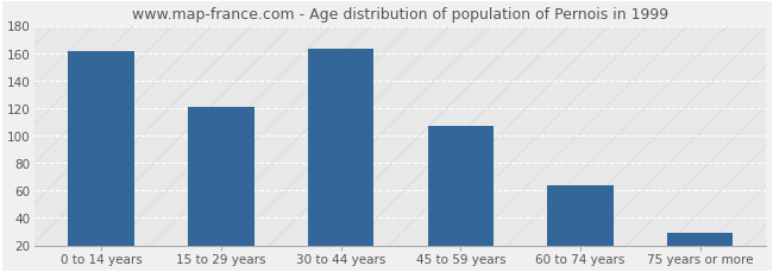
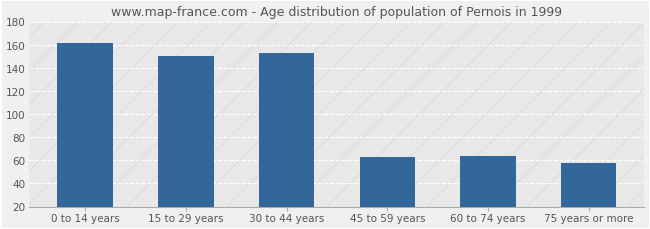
15 to 29 years: 121 -> 150
30 to 44 years: 163 -> 153
45 to 59 years: 107 -> 63
75 years or more: 29 -> 58
